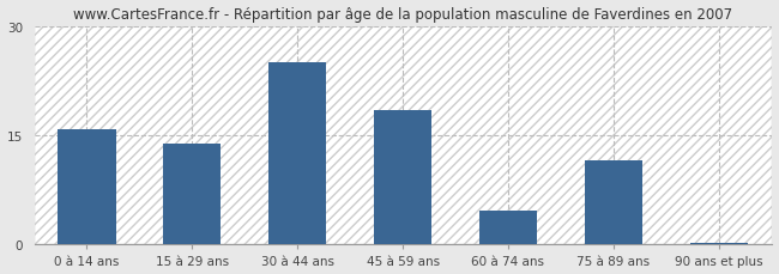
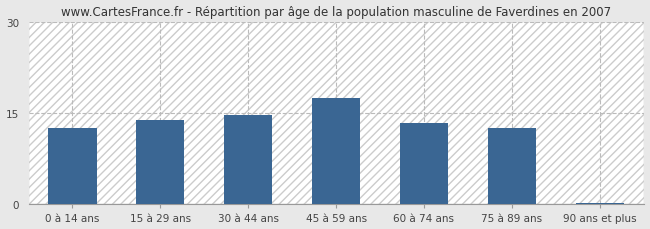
0 à 14 ans: 15.8 -> 12.5
30 à 44 ans: 25.0 -> 14.7
45 à 59 ans: 18.4 -> 17.5
60 à 74 ans: 4.6 -> 13.4
75 à 89 ans: 11.6 -> 12.5
